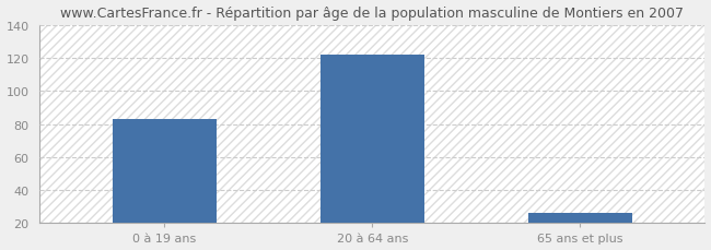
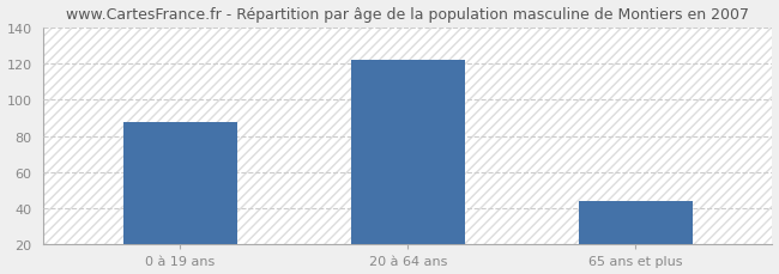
0 à 19 ans: 83 -> 88
65 ans et plus: 26 -> 44
